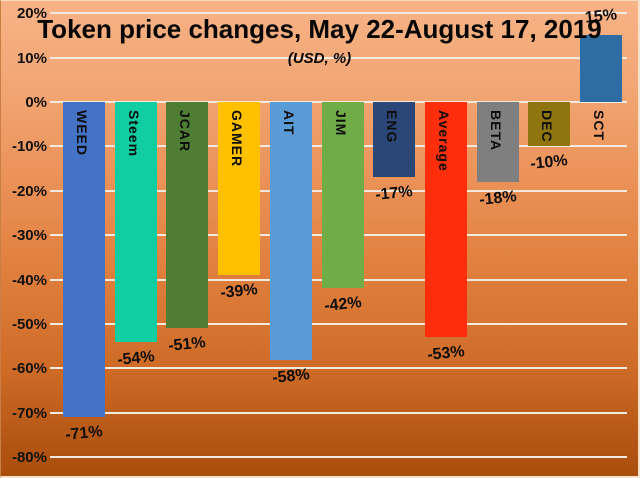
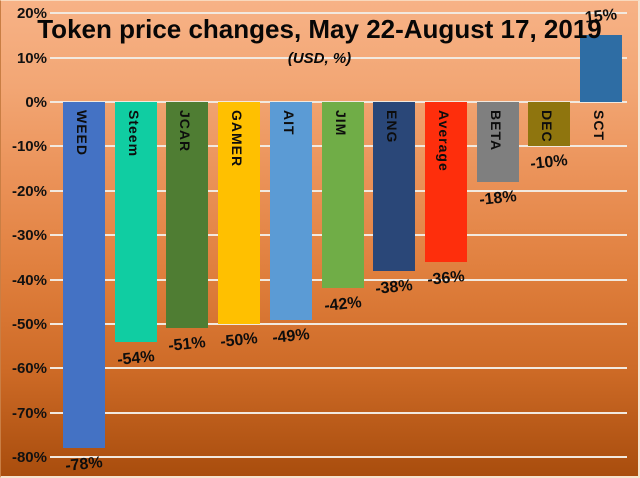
WEED: -71% -> -78%
GAMER: -39% -> -50%
AIT: -58% -> -49%
ENG: -17% -> -38%
Average: -53% -> -36%
